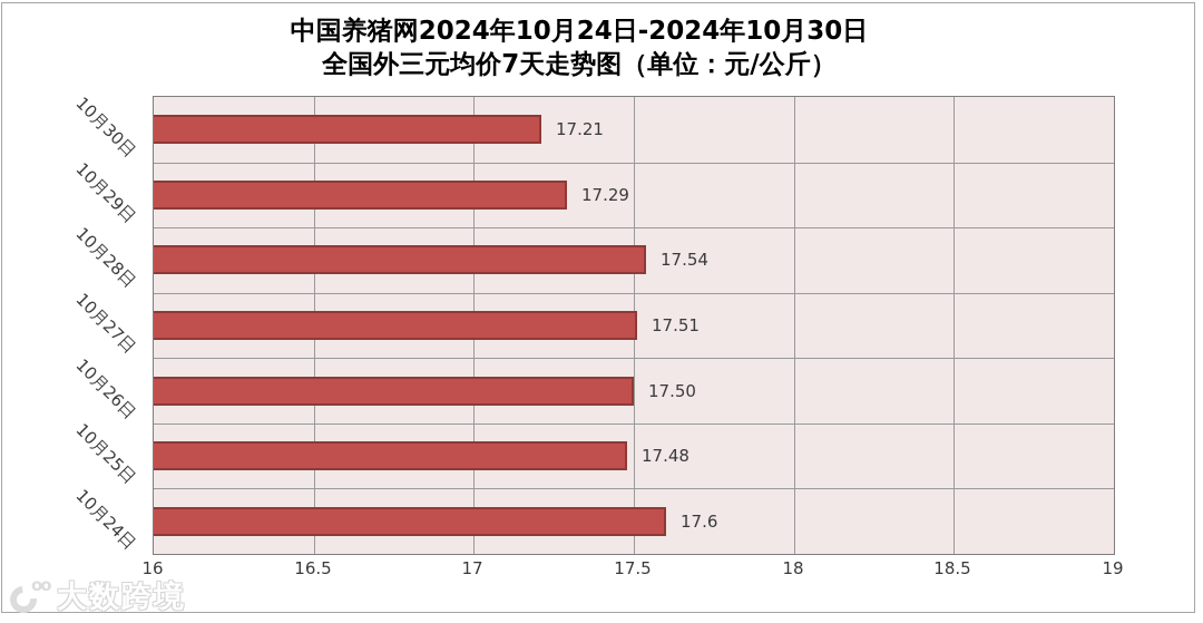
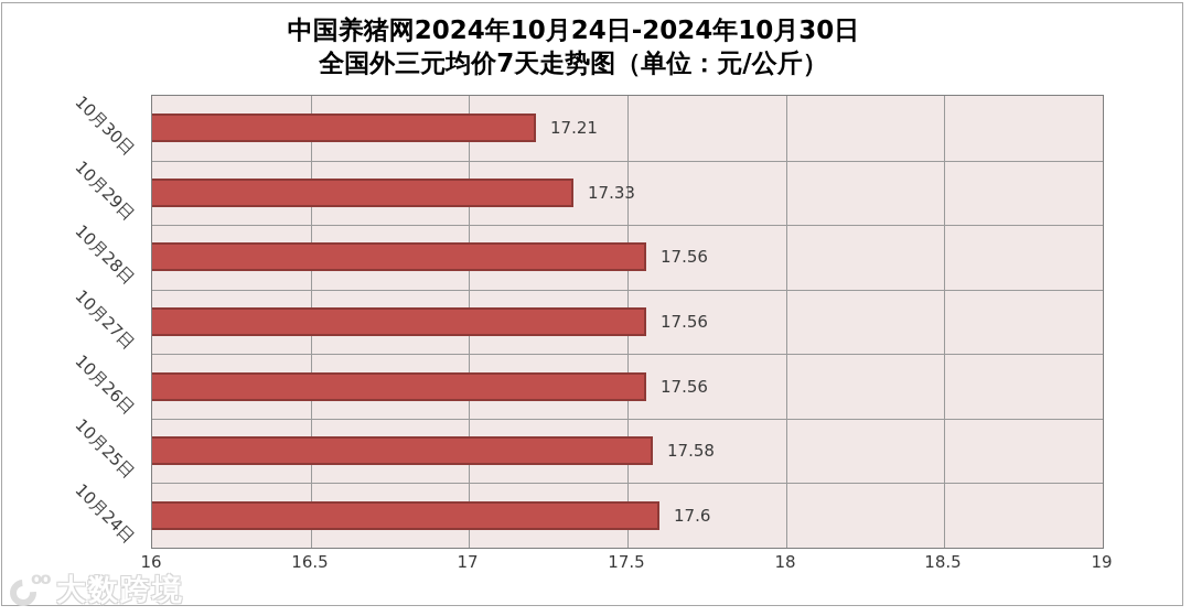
10月29日: 17.29 -> 17.33
10月28日: 17.54 -> 17.56
10月27日: 17.51 -> 17.56
10月26日: 17.50 -> 17.56
10月25日: 17.48 -> 17.58
